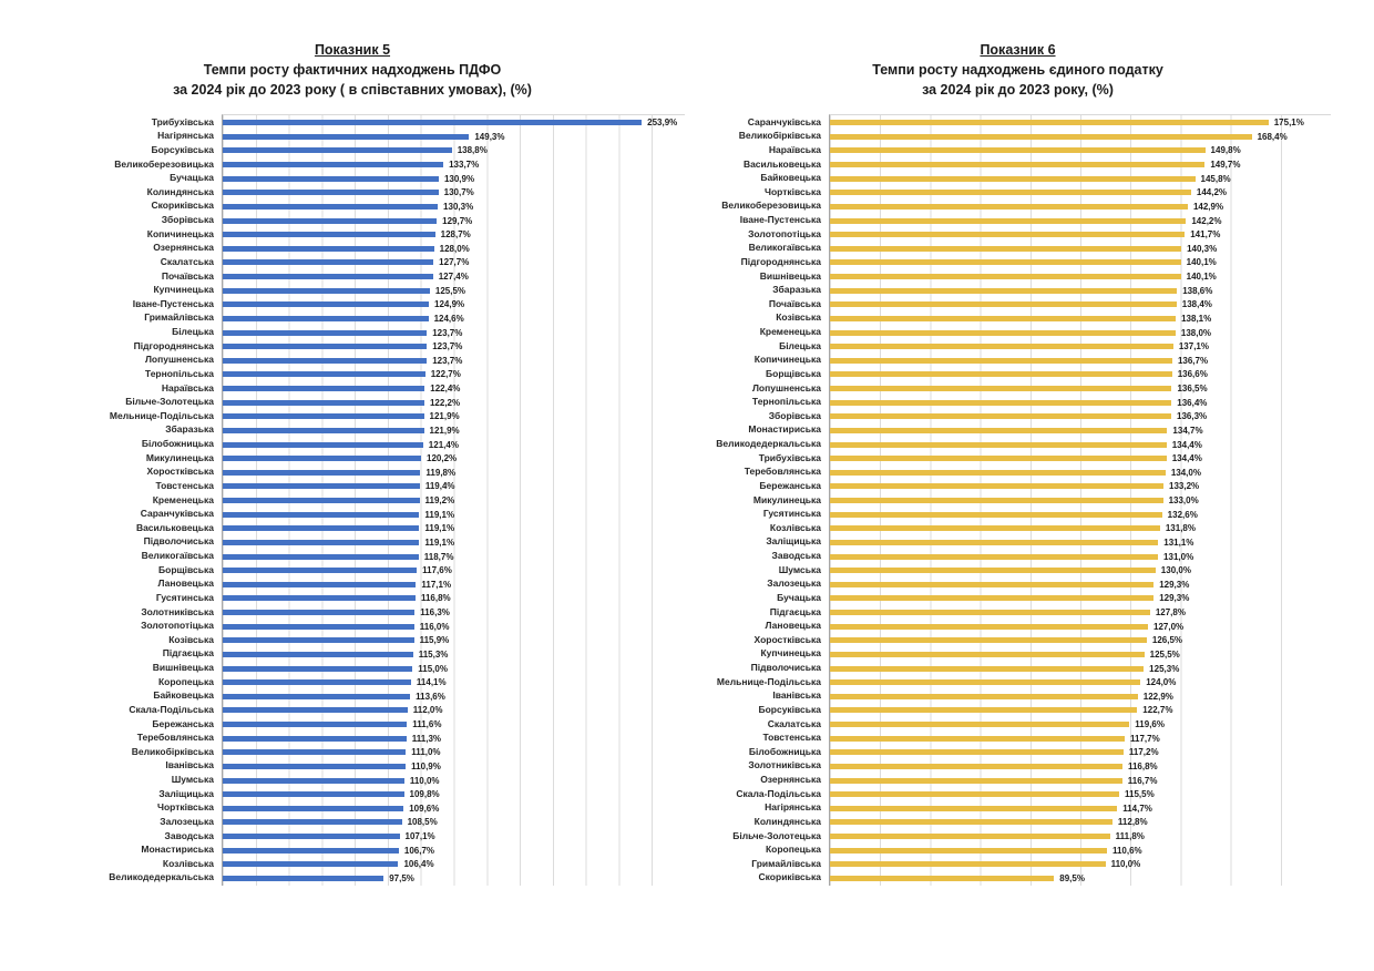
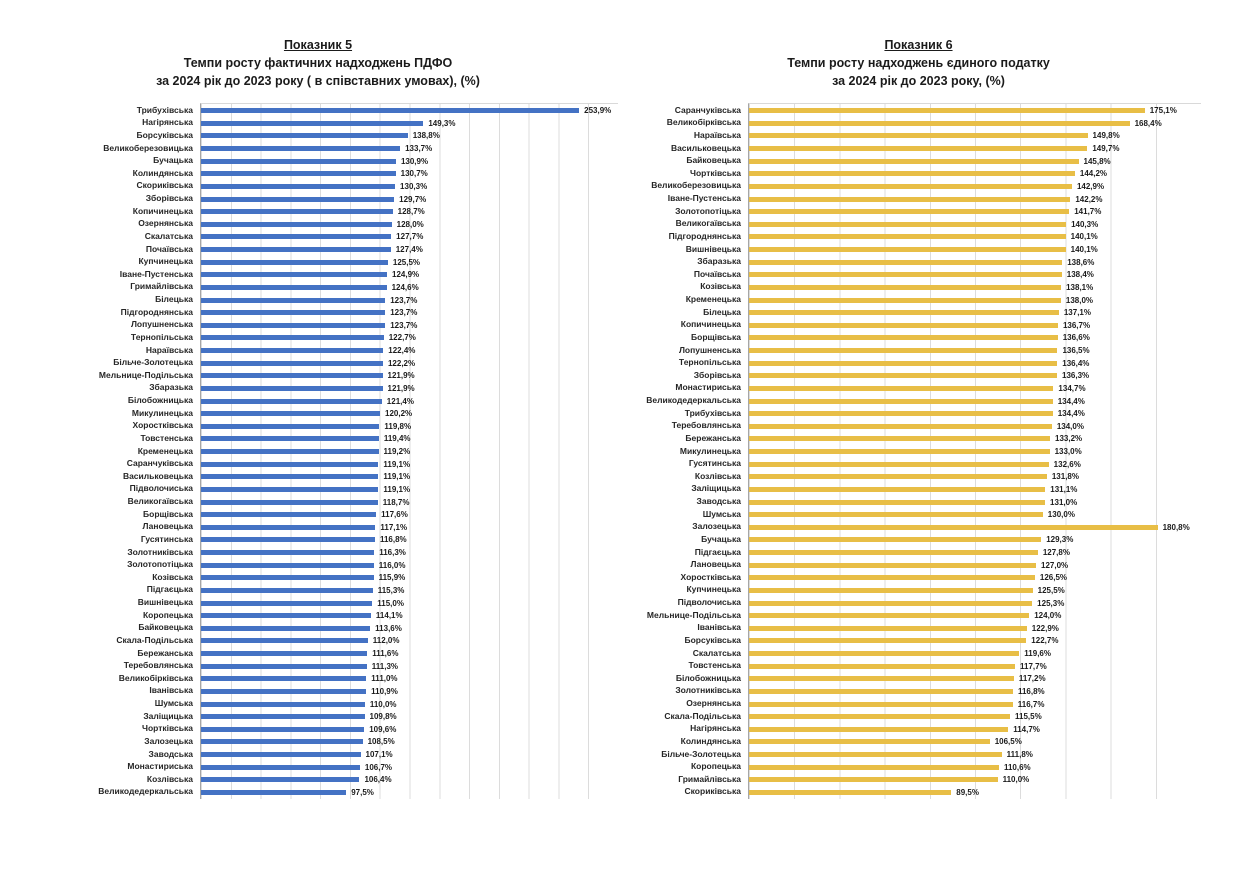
Показник 6/Залозецька: 129,3% -> 180,8%
Показник 6/Колиндянська: 112,8% -> 106,5%
